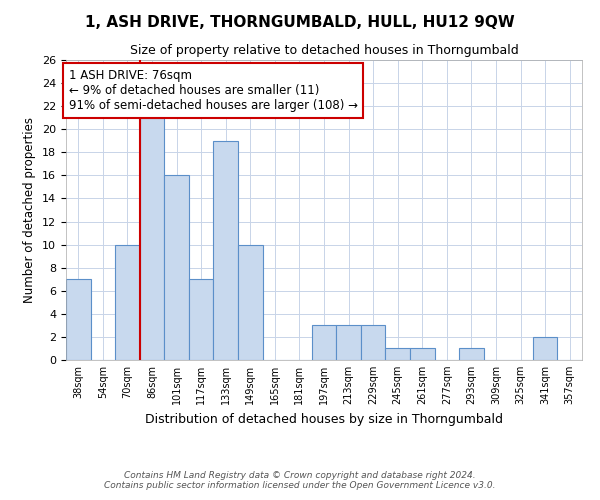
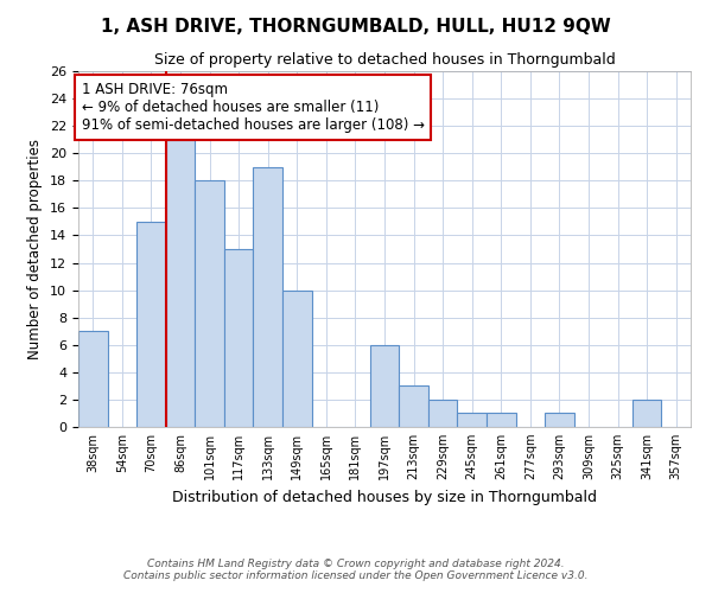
70sqm: 10 -> 15
101sqm: 16 -> 18
117sqm: 7 -> 13
197sqm: 3 -> 6
229sqm: 3 -> 2
